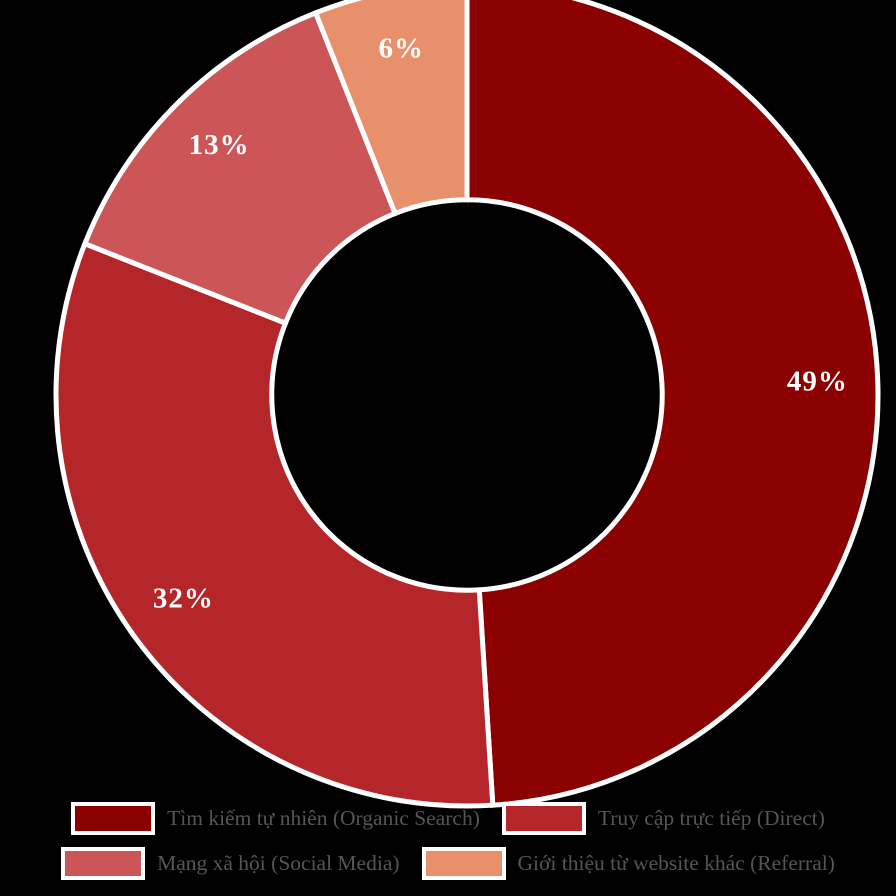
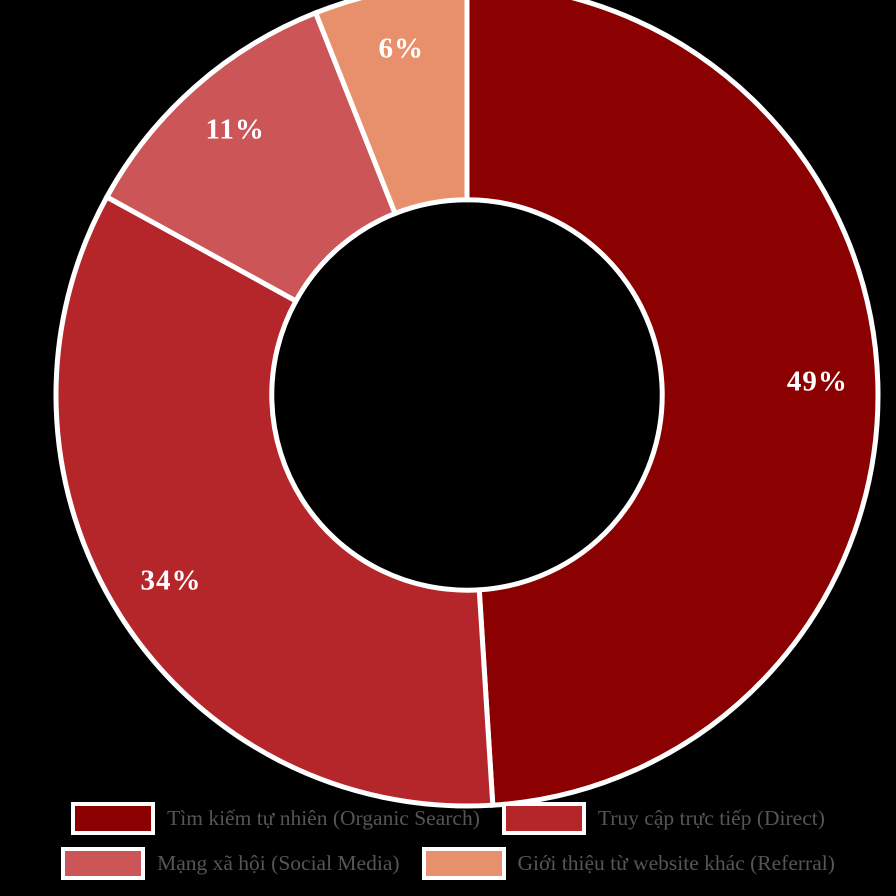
Truy cập trực tiếp (Direct): 32% -> 34%
Mạng xã hội (Social Media): 13% -> 11%
